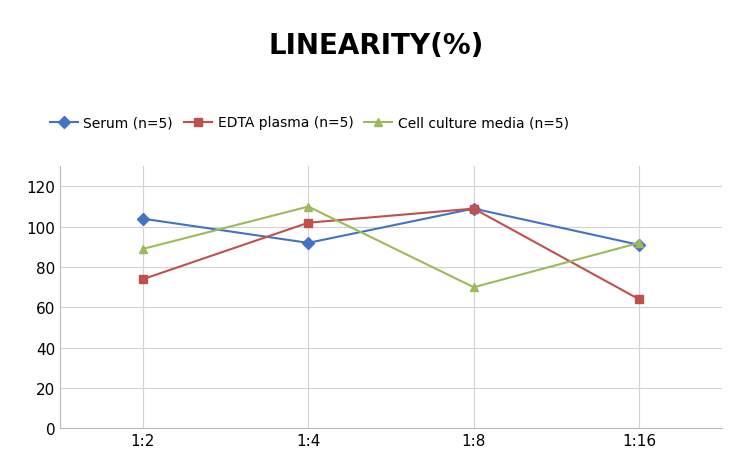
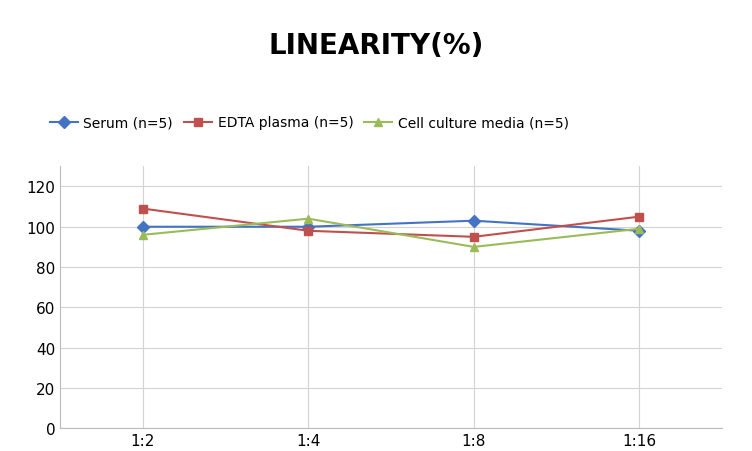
Serum (n=5)/1:2: 104 -> 100
EDTA plasma (n=5)/1:2: 74 -> 109
Cell culture media (n=5)/1:2: 89 -> 96
Serum (n=5)/1:4: 92 -> 100
EDTA plasma (n=5)/1:4: 102 -> 98
Cell culture media (n=5)/1:4: 110 -> 104
Serum (n=5)/1:8: 109 -> 103
EDTA plasma (n=5)/1:8: 109 -> 95
Cell culture media (n=5)/1:8: 70 -> 90
Serum (n=5)/1:16: 91 -> 98
EDTA plasma (n=5)/1:16: 64 -> 105
Cell culture media (n=5)/1:16: 92 -> 99
